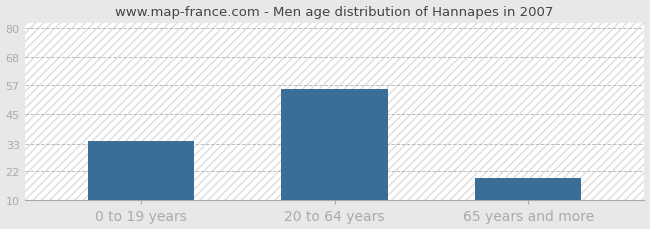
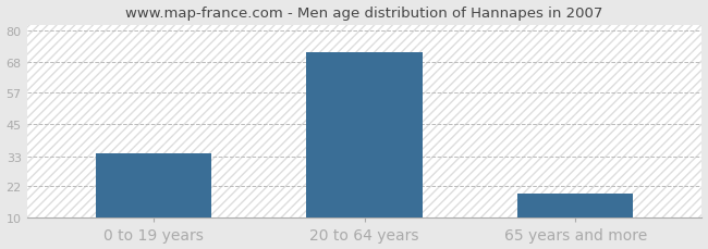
20 to 64 years: 55 -> 72
